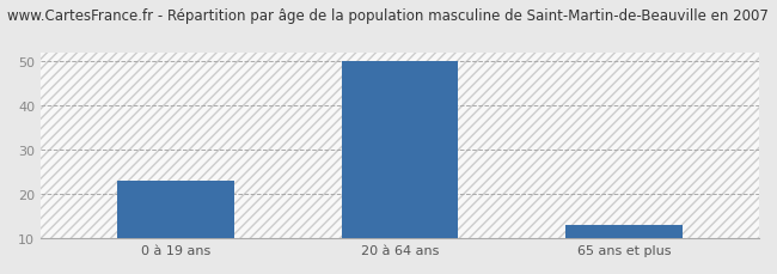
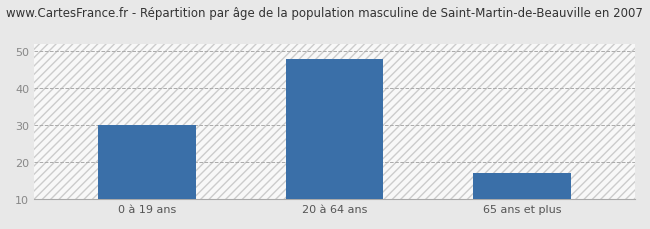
0 à 19 ans: 23 -> 30
20 à 64 ans: 50 -> 48
65 ans et plus: 13 -> 17
